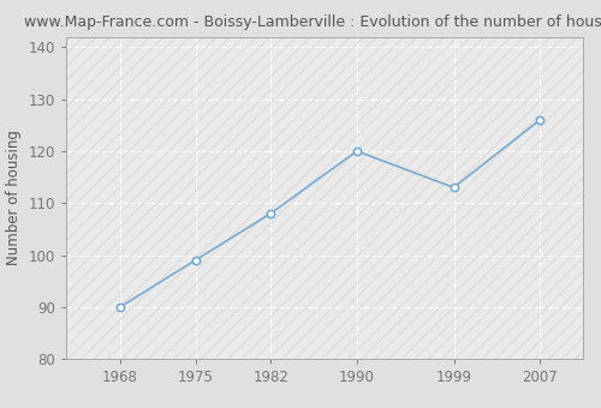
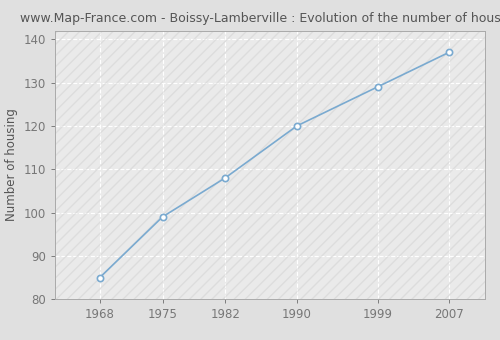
1968: 90 -> 85
1999: 113 -> 129
2007: 126 -> 137
